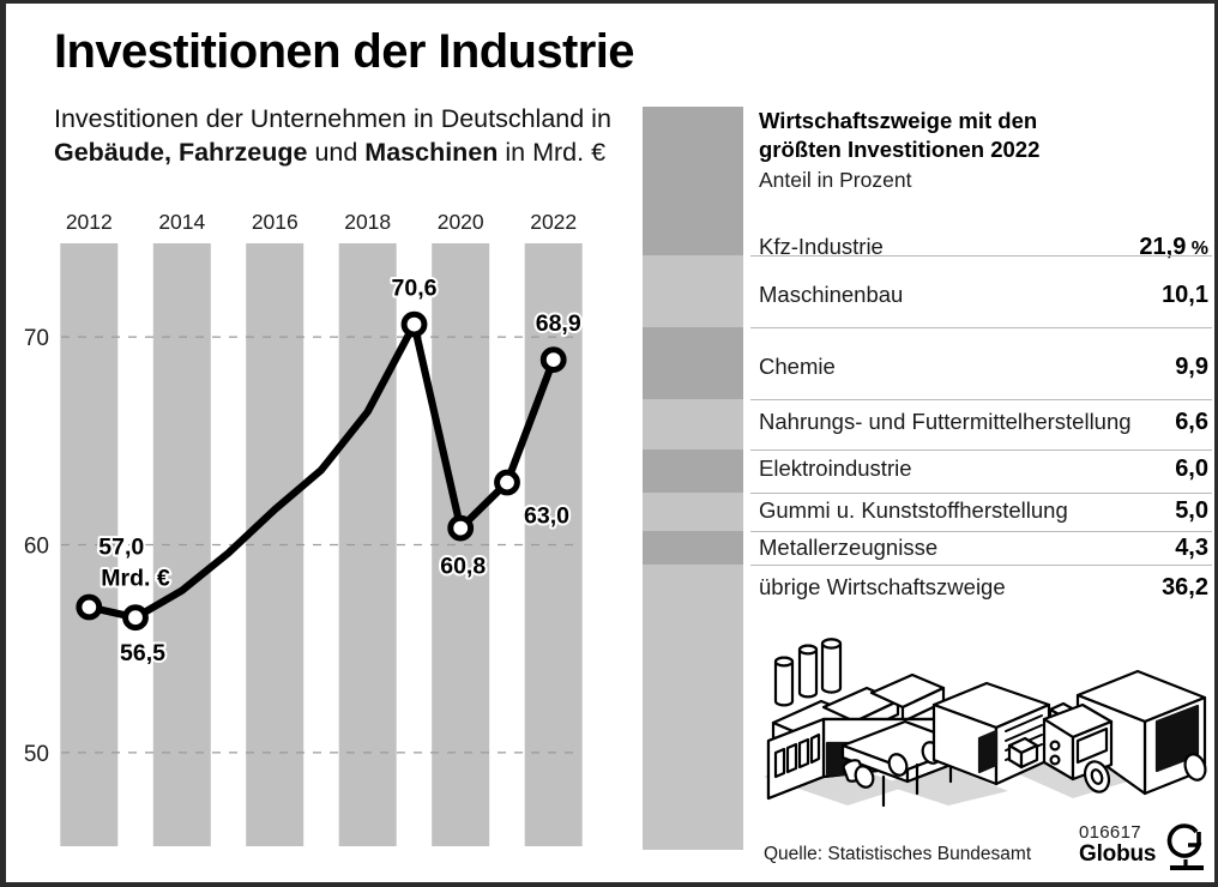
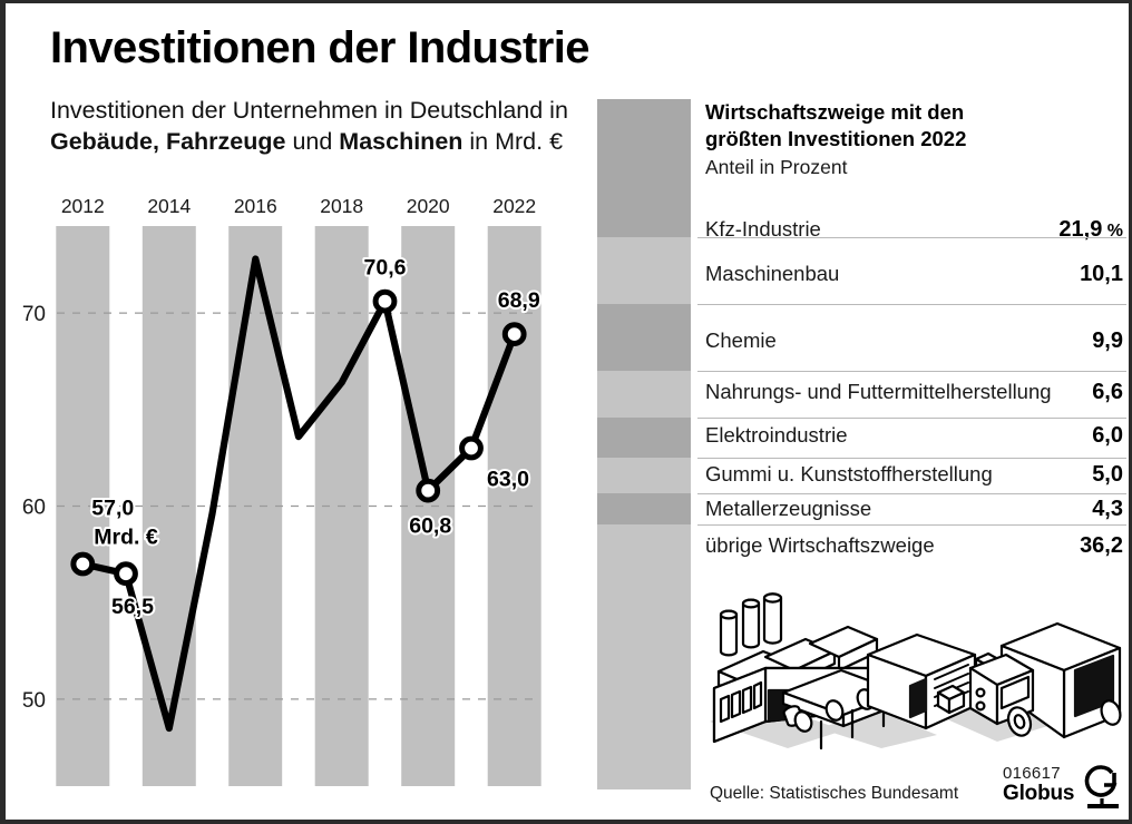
2014: 57.8 -> 48.5
2016: 61.7 -> 72.8
